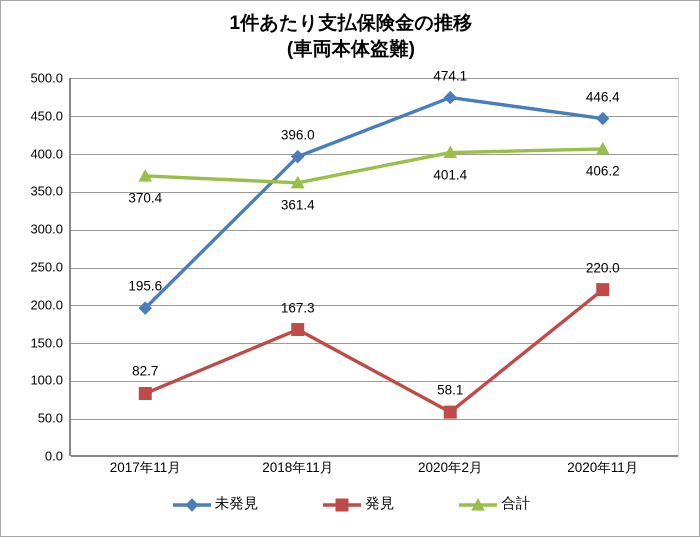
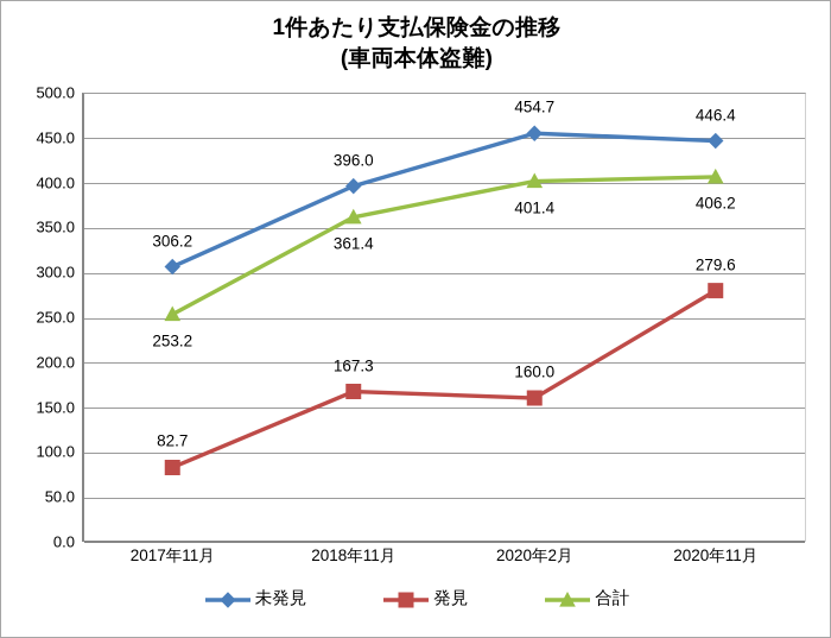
未発見/2017年11月: 195.6 -> 306.2
合計/2017年11月: 370.4 -> 253.2
未発見/2020年2月: 474.1 -> 454.7
発見/2020年2月: 58.1 -> 160.0
発見/2020年11月: 220.0 -> 279.6
